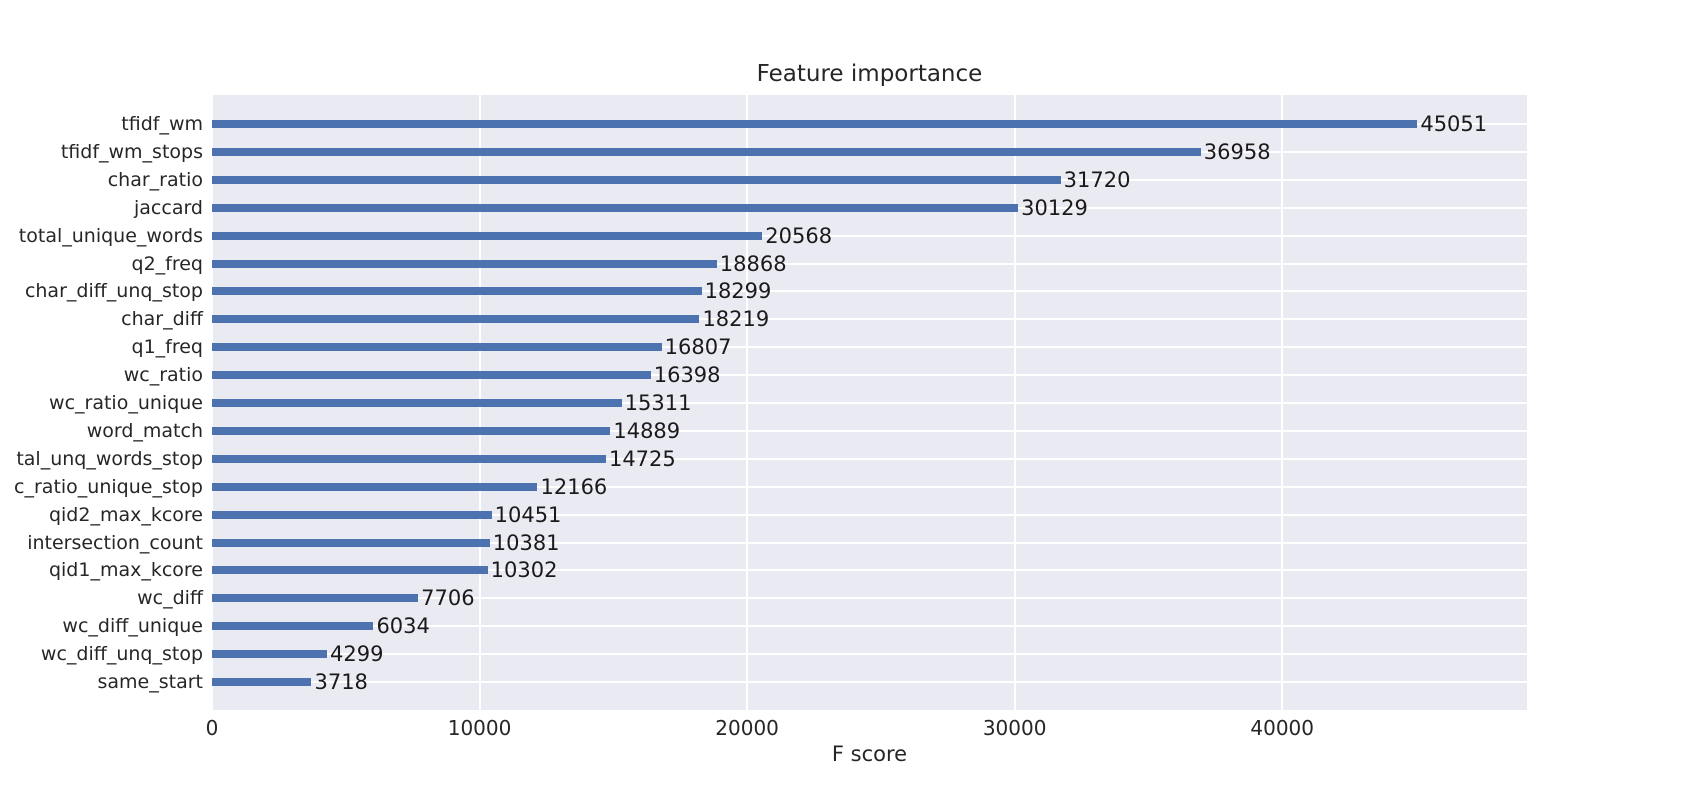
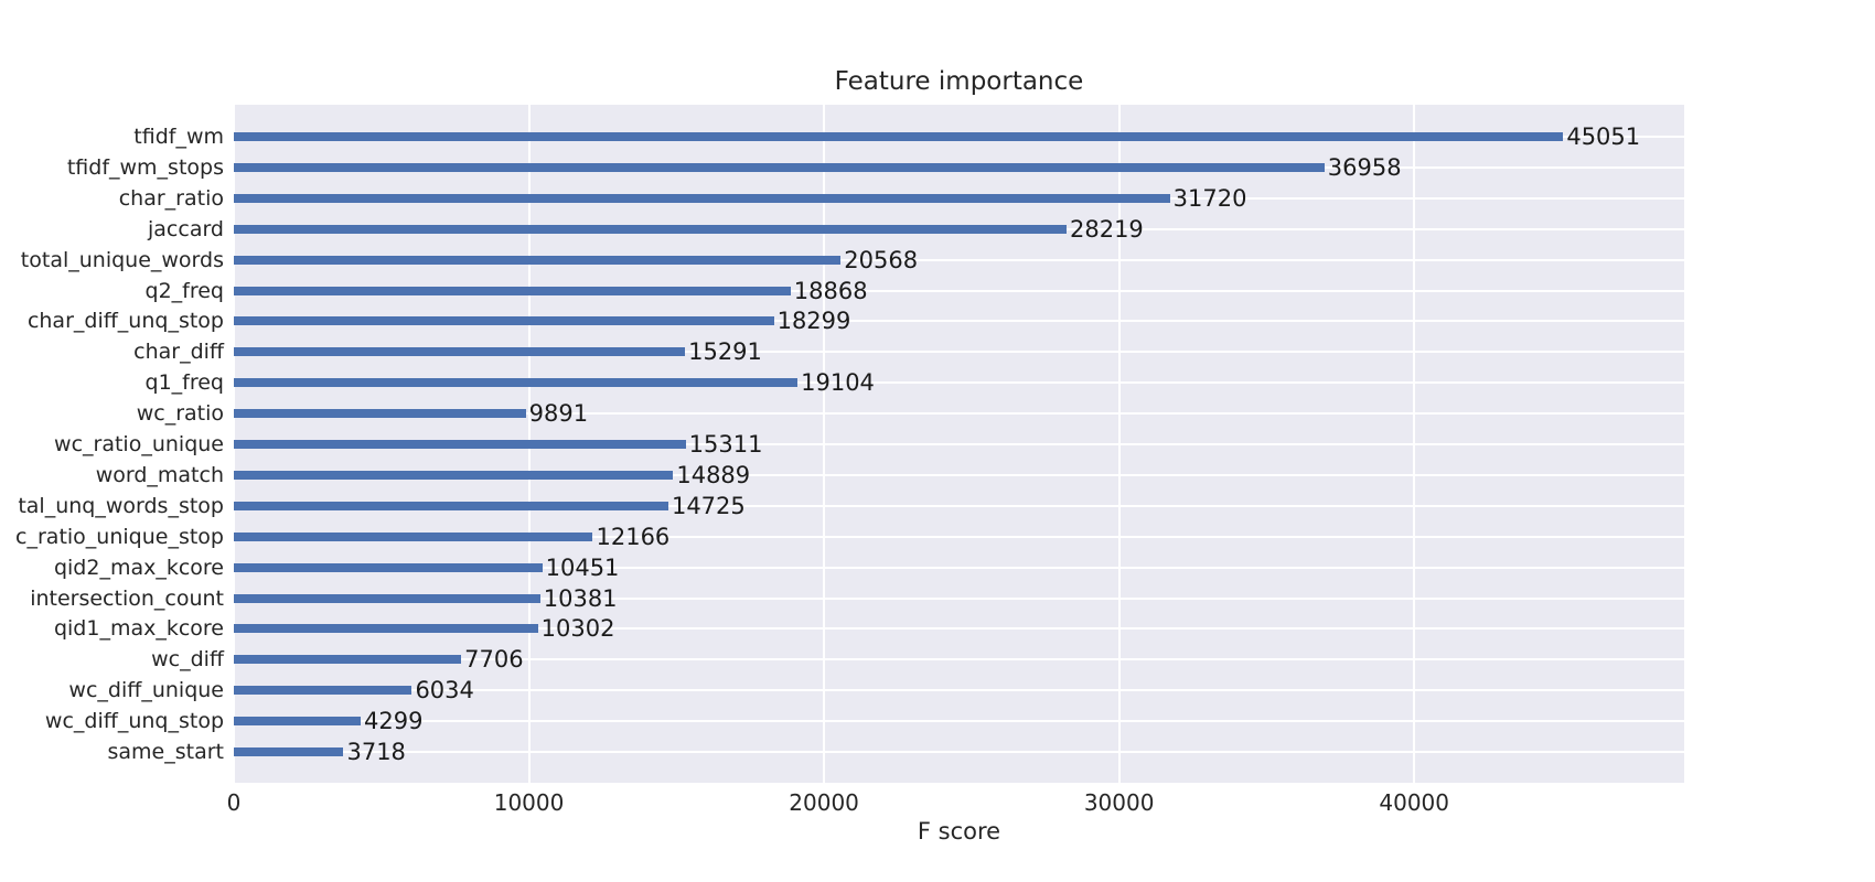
jaccard: 30129 -> 28219
char_diff: 18219 -> 15291
q1_freq: 16807 -> 19104
wc_ratio: 16398 -> 9891
